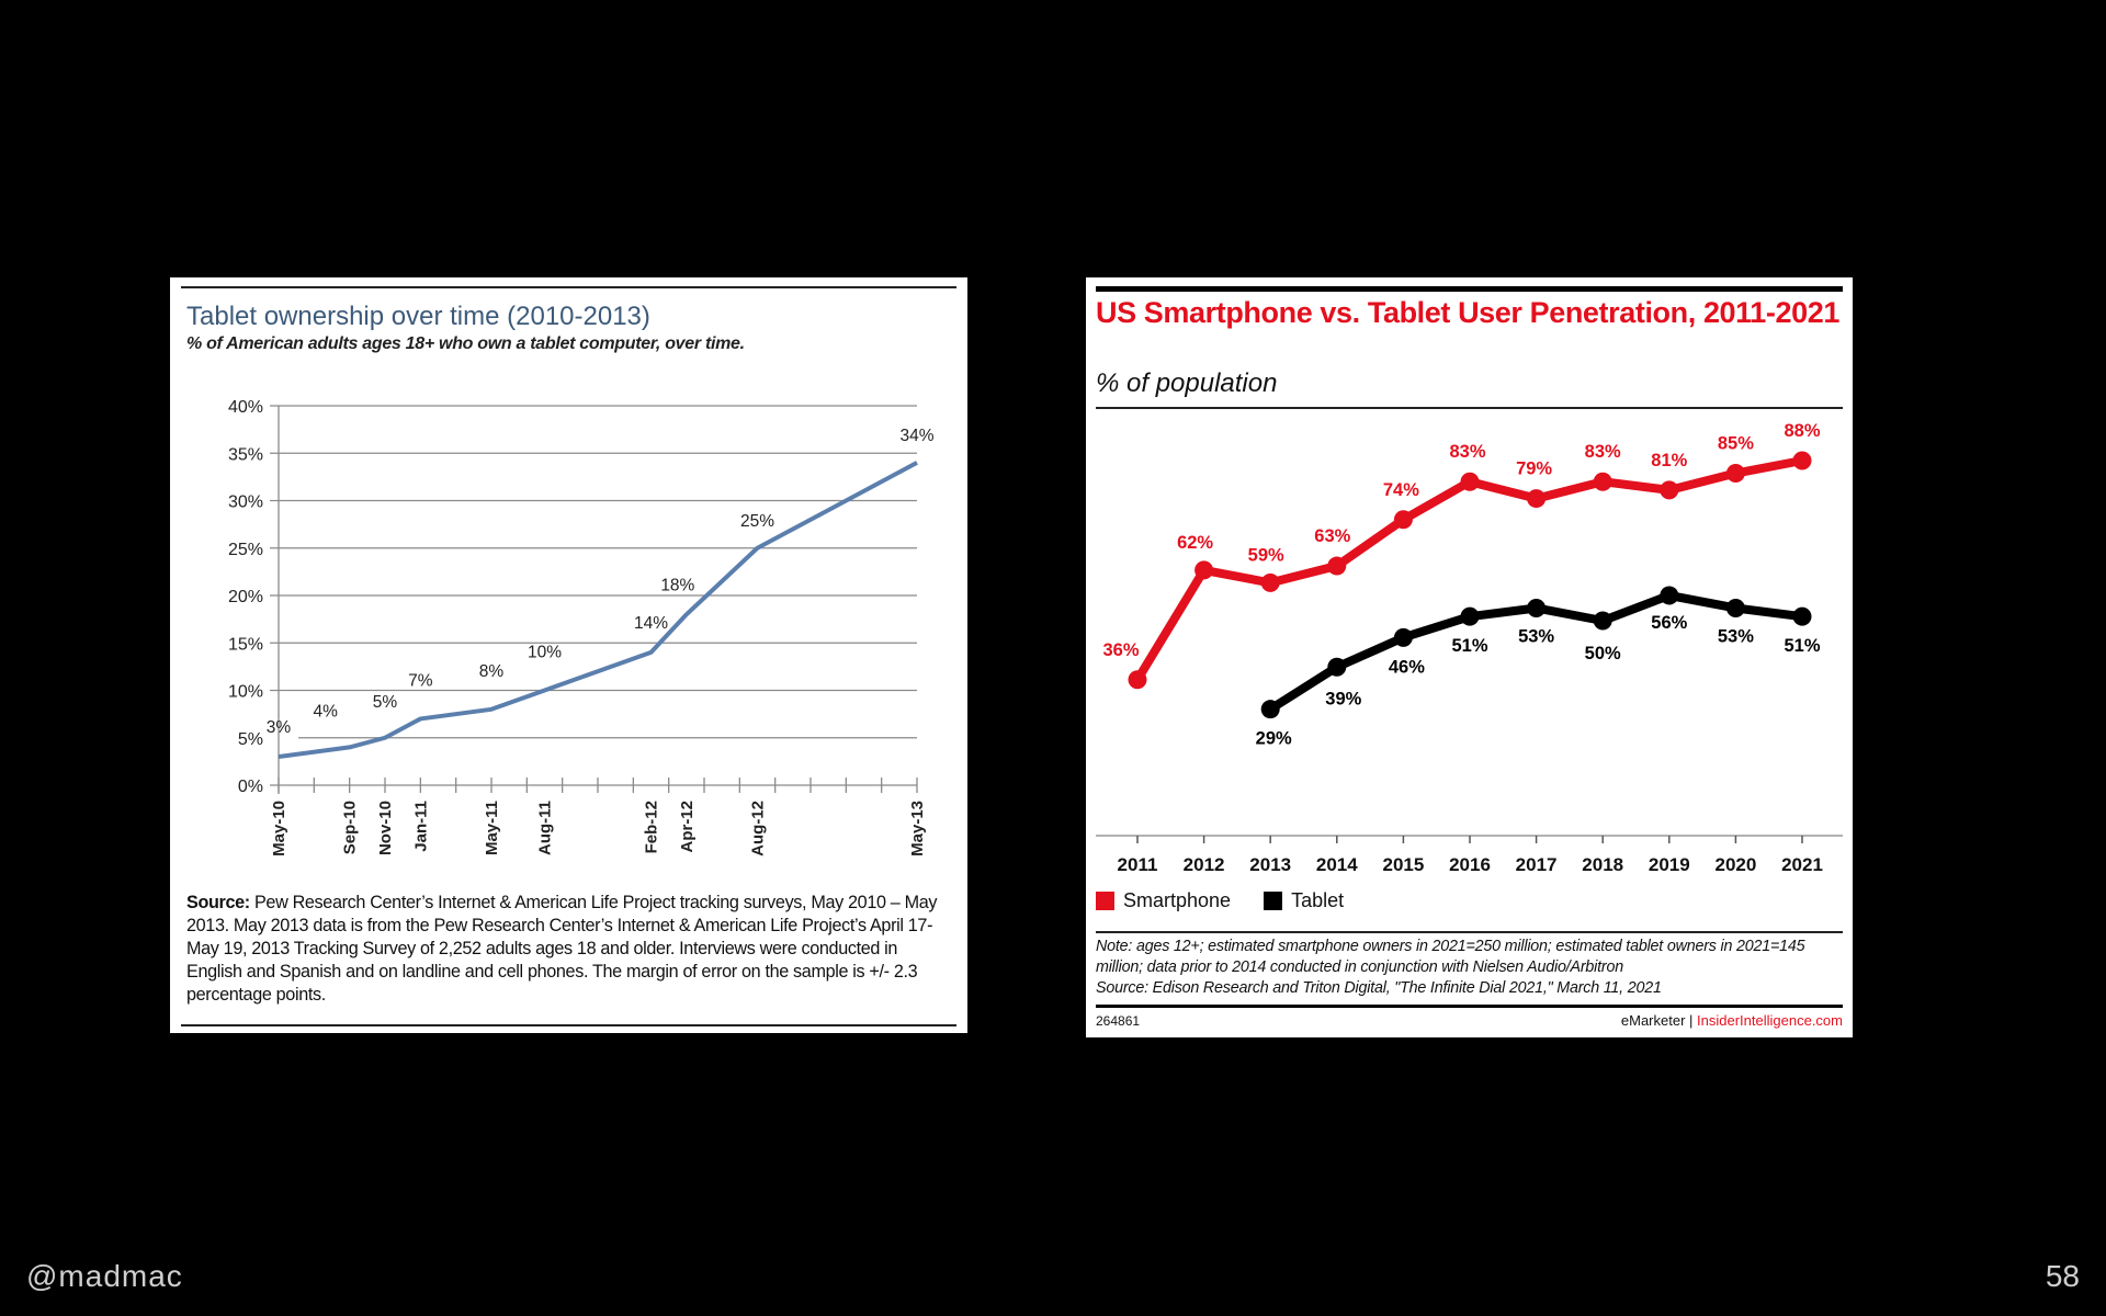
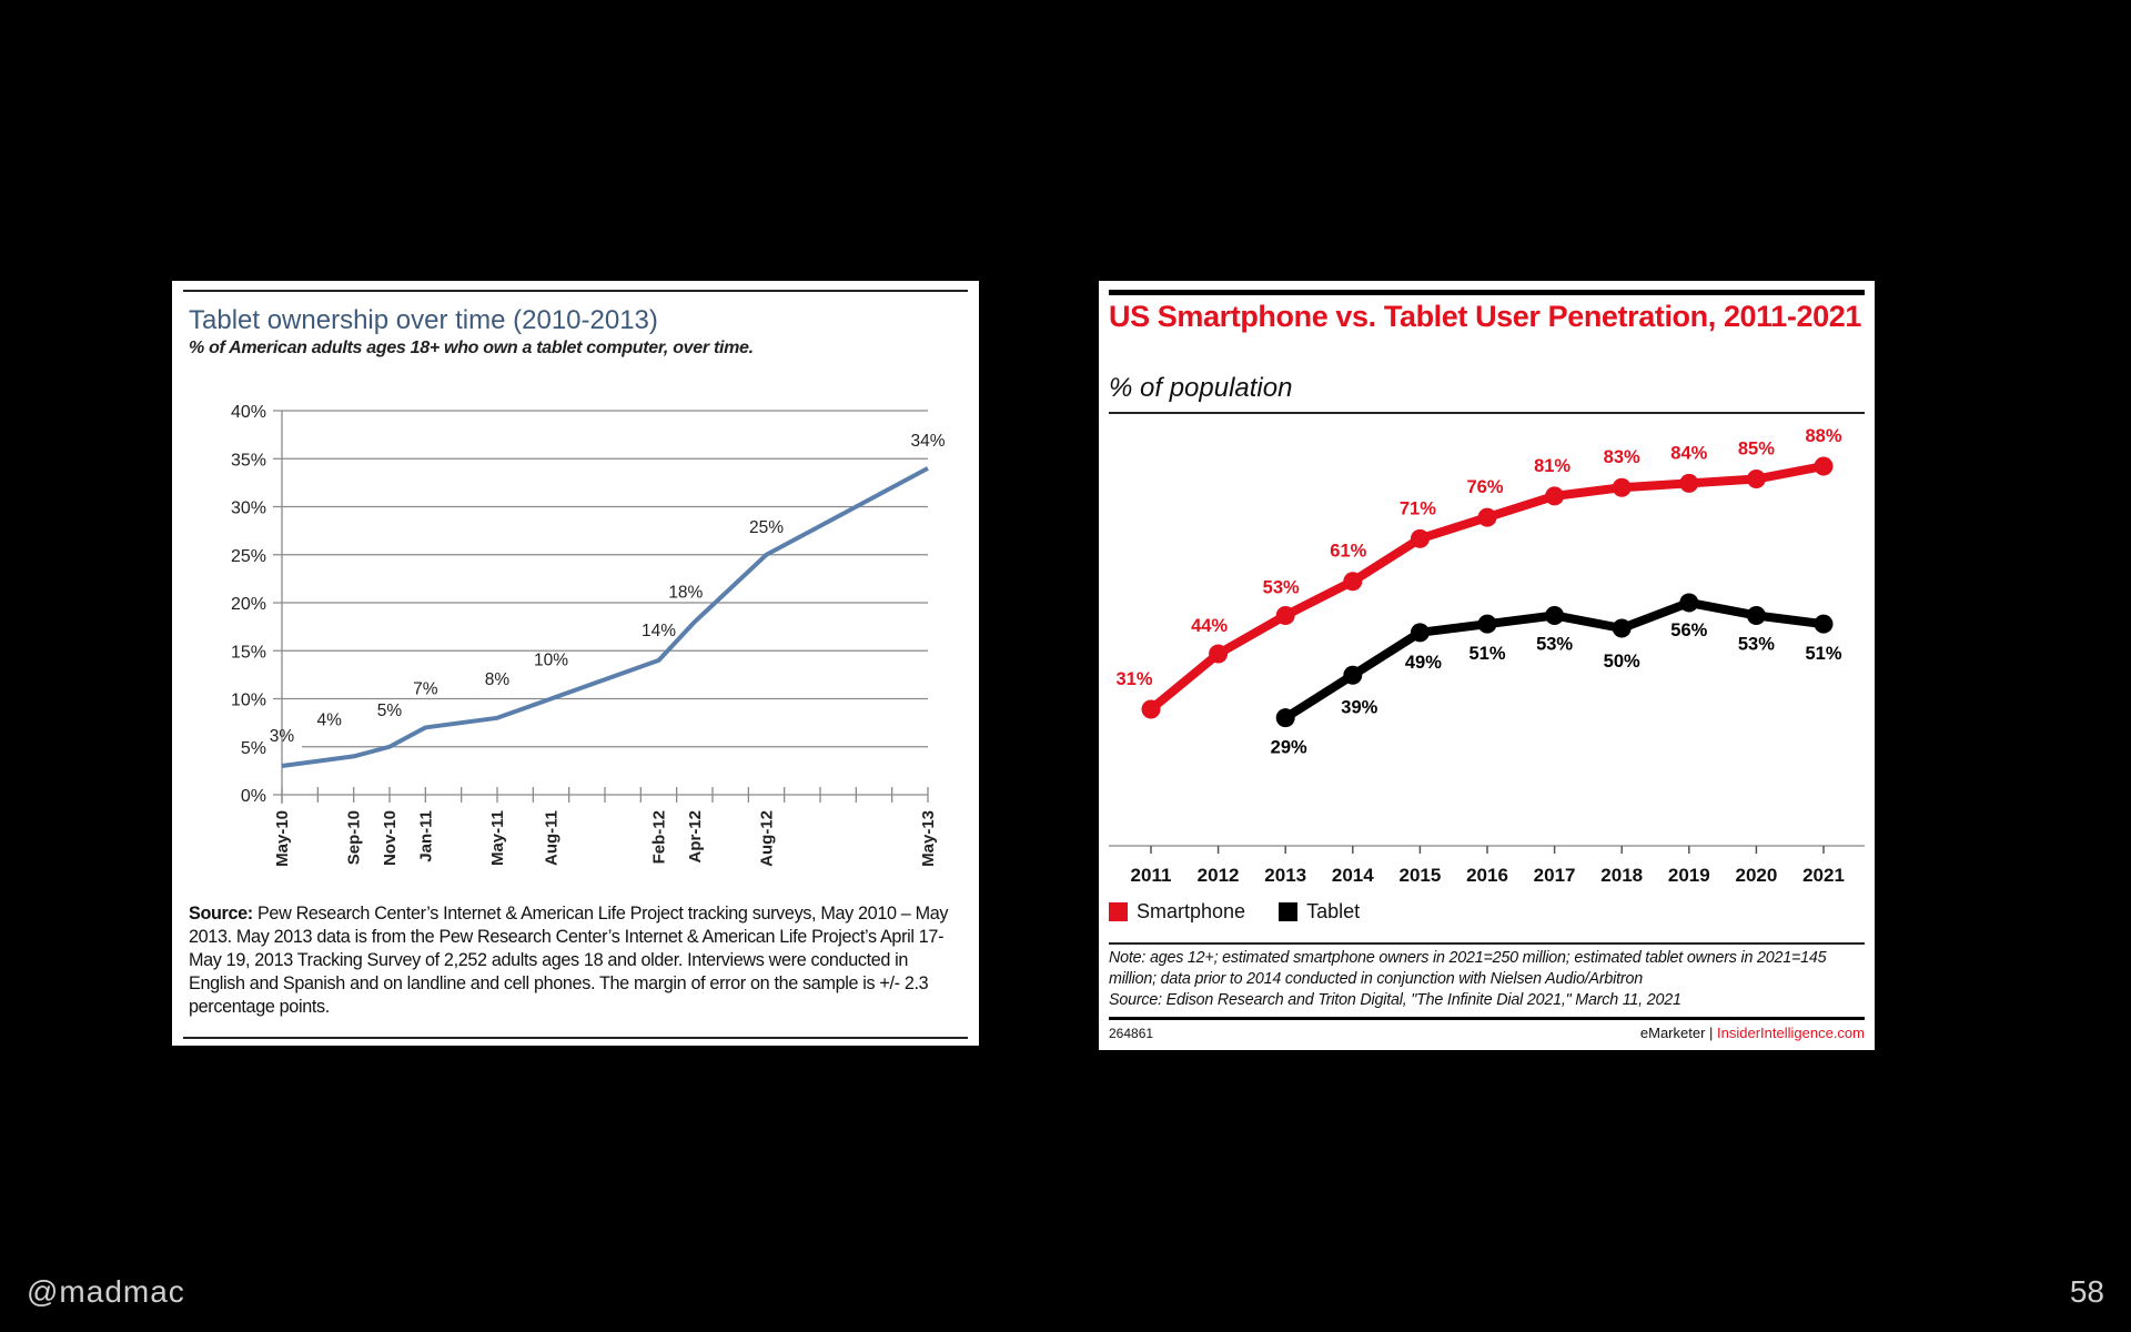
US Smartphone vs. Tablet User Penetration, 2011-2021/Smartphone/2011: 36% -> 31%
US Smartphone vs. Tablet User Penetration, 2011-2021/Smartphone/2012: 62% -> 44%
US Smartphone vs. Tablet User Penetration, 2011-2021/Smartphone/2013: 59% -> 53%
US Smartphone vs. Tablet User Penetration, 2011-2021/Smartphone/2014: 63% -> 61%
US Smartphone vs. Tablet User Penetration, 2011-2021/Smartphone/2015: 74% -> 71%
US Smartphone vs. Tablet User Penetration, 2011-2021/Tablet/2015: 46% -> 49%
US Smartphone vs. Tablet User Penetration, 2011-2021/Smartphone/2016: 83% -> 76%
US Smartphone vs. Tablet User Penetration, 2011-2021/Smartphone/2017: 79% -> 81%
US Smartphone vs. Tablet User Penetration, 2011-2021/Smartphone/2019: 81% -> 84%
